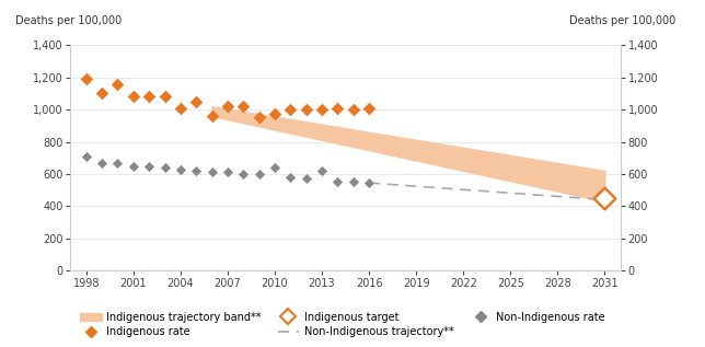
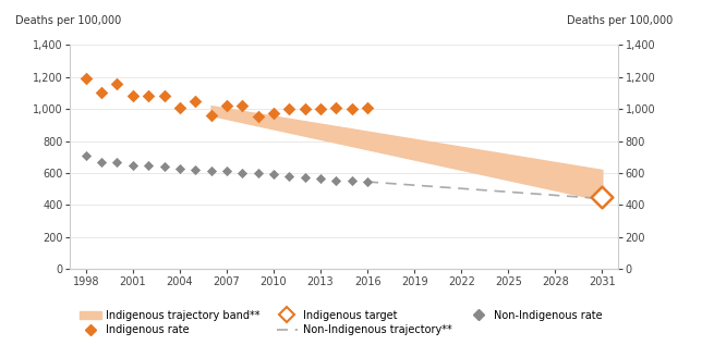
Non-Indigenous rate/2010: 640 -> 590
Non-Indigenous rate/2013: 620 -> 560
